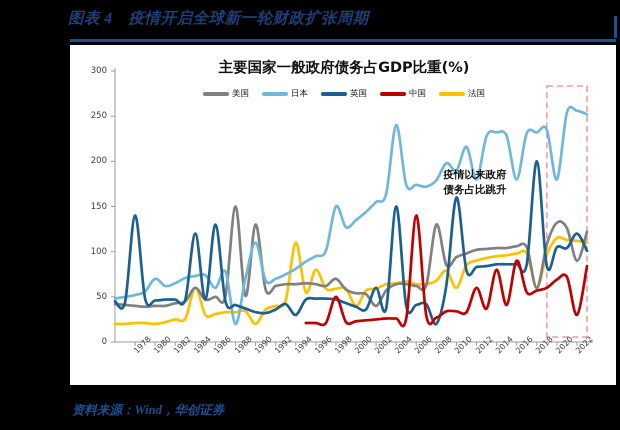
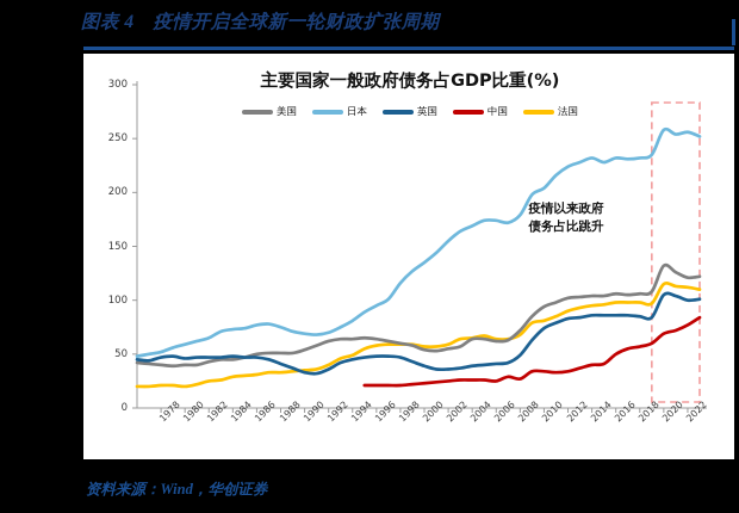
英国/1978: 140 -> 50
日本/1980: 70 -> 60
美国/1984: 60 -> 40
英国/1984: 120 -> 50
法国/1984: 60 -> 30
日本/1986: 60 -> 80
英国/1986: 130 -> 50
美国/1988: 150 -> 50
日本/1988: 20 -> 80
美国/1990: 130 -> 50
日本/1990: 110 -> 70
法国/1990: 20 -> 40
英国/1994: 30 -> 40
法国/1994: 110 -> 50
法国/1996: 80 -> 60
美国/1998: 70 -> 60
日本/1998: 150 -> 120
中国/1998: 50 -> 20
法国/2000: 40 -> 60
美国/2002: 40 -> 60
英国/2002: 60 -> 40
日本/2004: 240 -> 170
英国/2004: 150 -> 40
中国/2006: 140 -> 20
美国/2008: 130 -> 70
英国/2008: 20 -> 50
日本/2010: 190 -> 200
英国/2010: 160 -> 70
法国/2010: 60 -> 80
日本/2012: 180 -> 220
中国/2012: 60 -> 30
中国/2014: 80 -> 40
日本/2016: 180 -> 230
中国/2016: 90 -> 50
美国/2018: 60 -> 110
英国/2018: 200 -> 80
法国/2018: 60 -> 100
日本/2020: 180 -> 260
美国/2022: 90 -> 120
英国/2022: 120 -> 100
中国/2022: 30 -> 80
